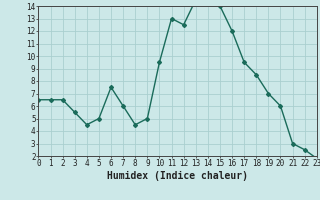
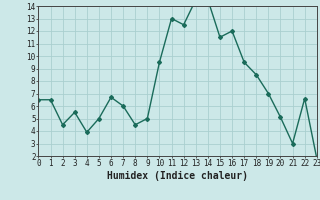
2: 6.5 -> 4.5
4: 4.5 -> 3.9
6: 7.5 -> 6.7
15: 14.0 -> 11.5
20: 6.0 -> 5.1
22: 2.5 -> 6.6
